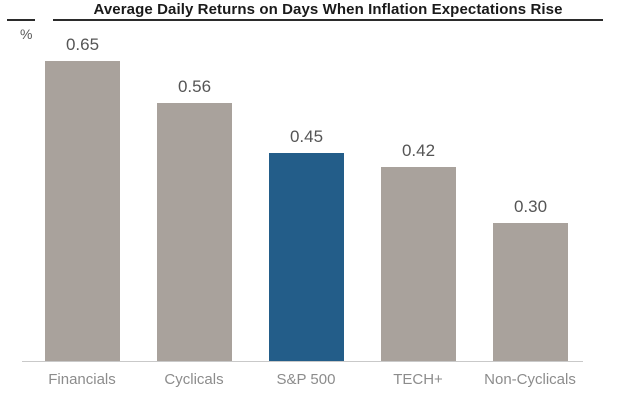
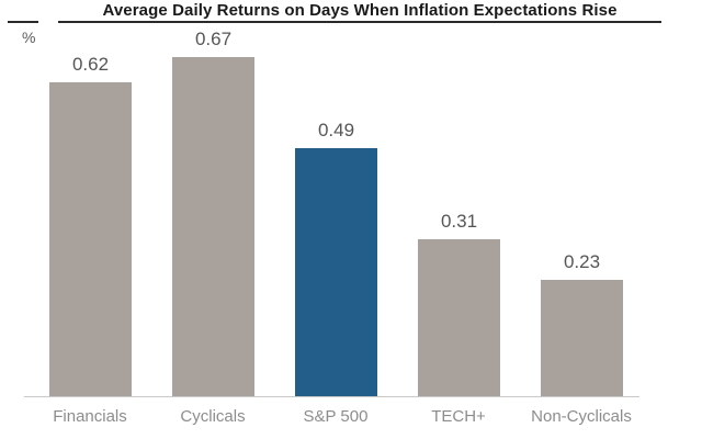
Financials: 0.65 -> 0.62
Cyclicals: 0.56 -> 0.67
S&P 500: 0.45 -> 0.49
TECH+: 0.42 -> 0.31
Non-Cyclicals: 0.30 -> 0.23
